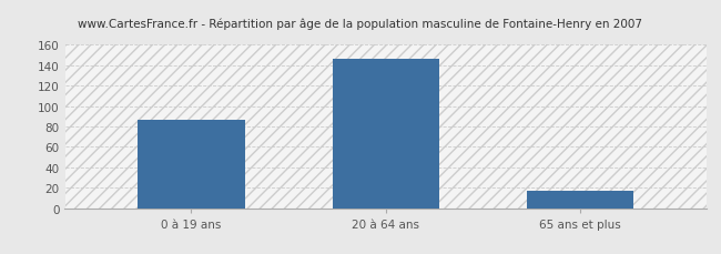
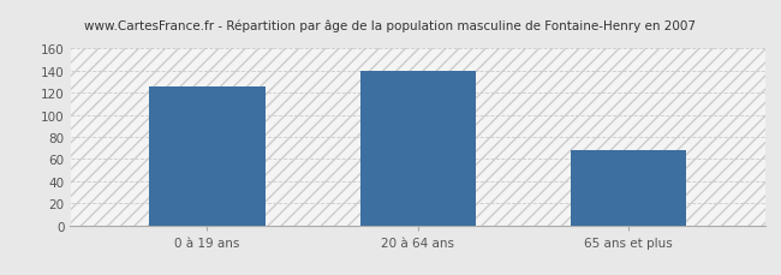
0 à 19 ans: 86 -> 126
20 à 64 ans: 146 -> 140
65 ans et plus: 17 -> 68
